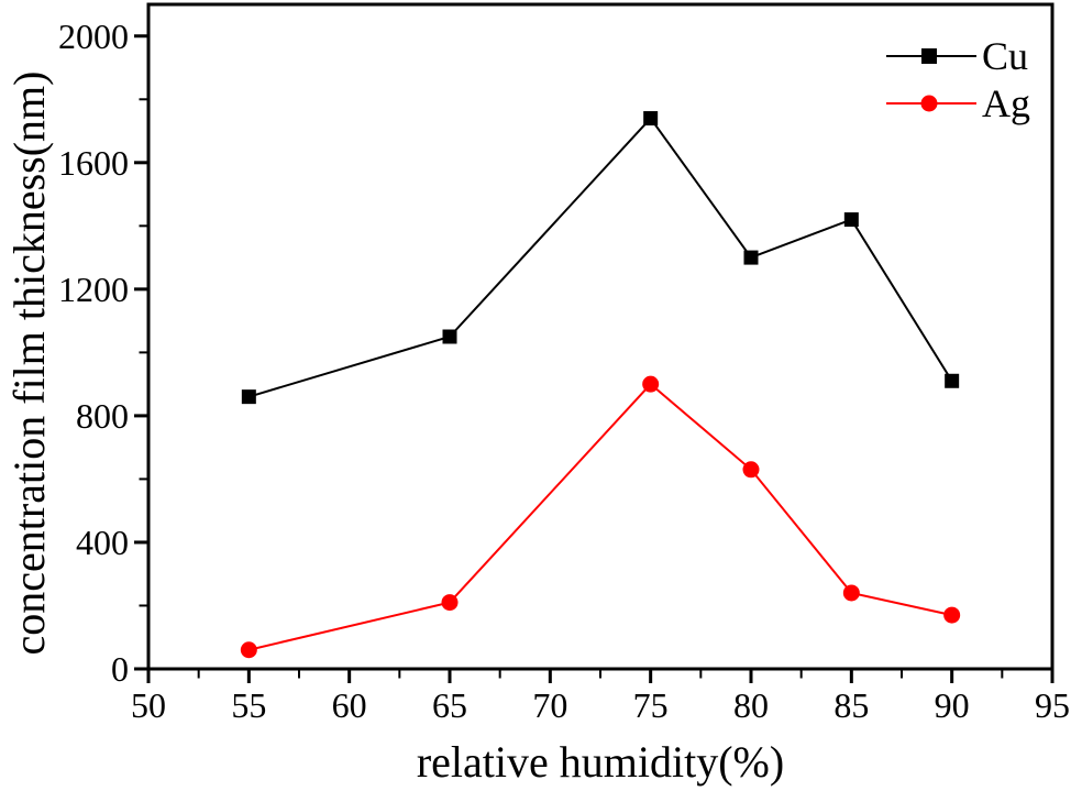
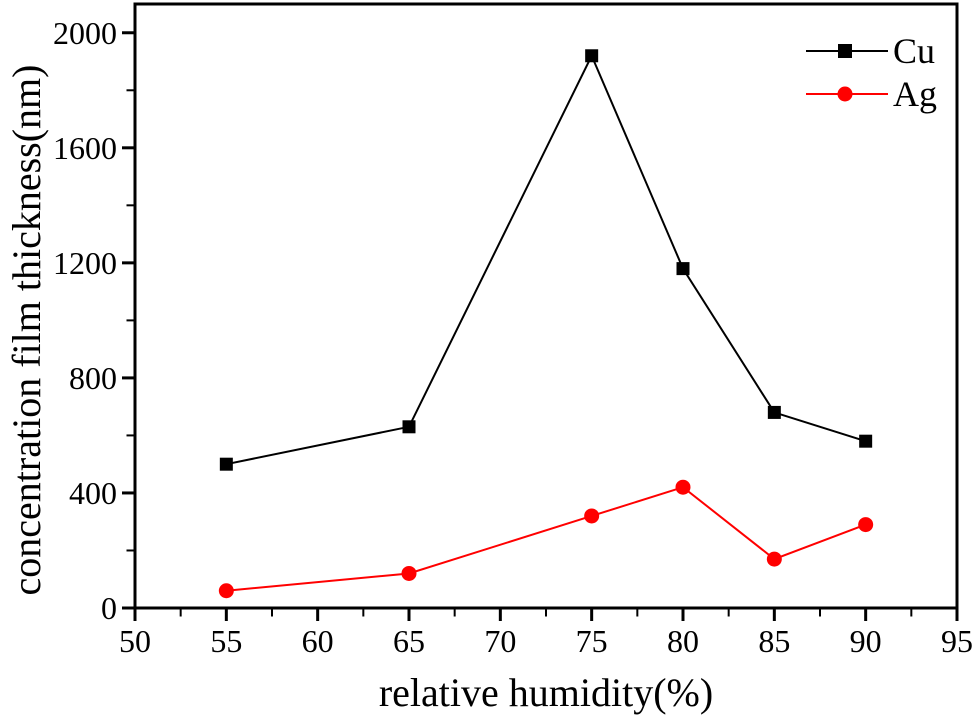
Cu/55: 860 -> 500
Cu/65: 1050 -> 630
Ag/65: 210 -> 120
Cu/75: 1740 -> 1920
Ag/75: 900 -> 320
Cu/80: 1300 -> 1180
Ag/80: 630 -> 420
Cu/85: 1420 -> 680
Ag/85: 240 -> 170
Cu/90: 910 -> 580
Ag/90: 170 -> 290
